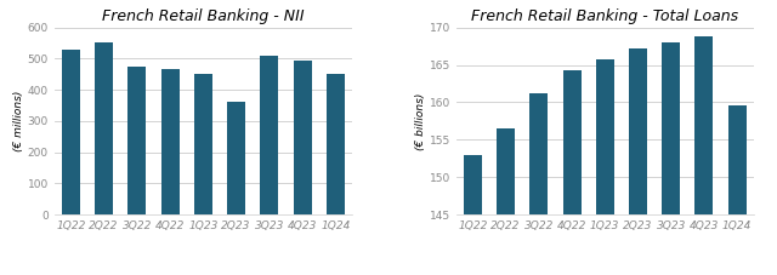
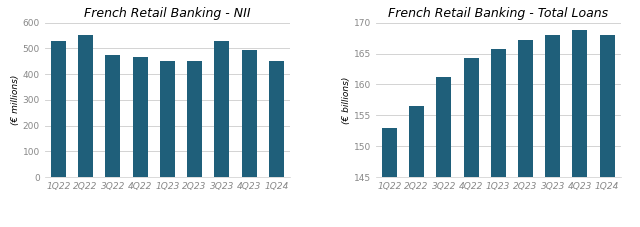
French Retail Banking - NII/2Q23: 360 -> 450
French Retail Banking - NII/3Q23: 510 -> 530
French Retail Banking - Total Loans/1Q24: 159.6 -> 168.0
